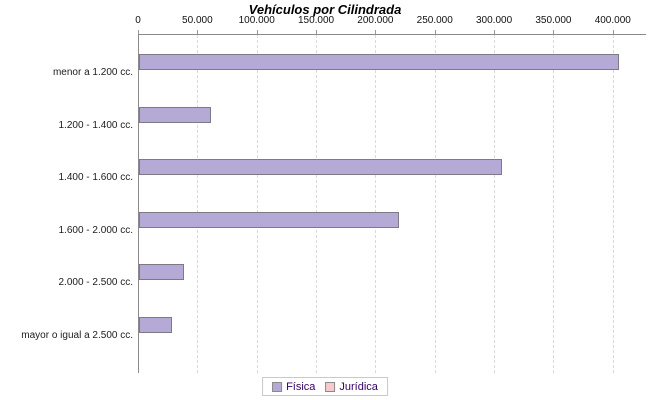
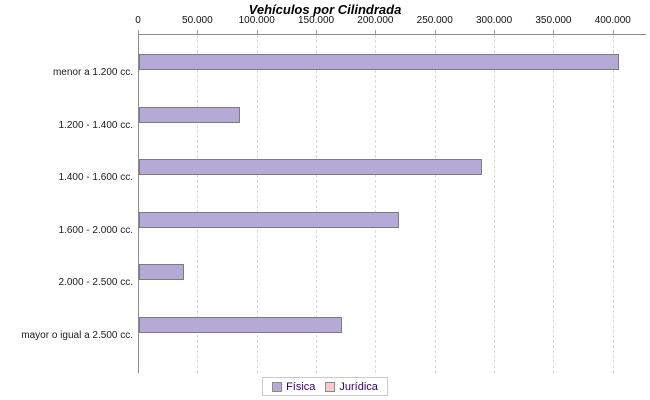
Física/1.200 - 1.400 cc.: 61000 -> 85000
Física/1.400 - 1.600 cc.: 306000 -> 289000
Física/mayor o igual a 2.500 cc.: 28000 -> 171000
